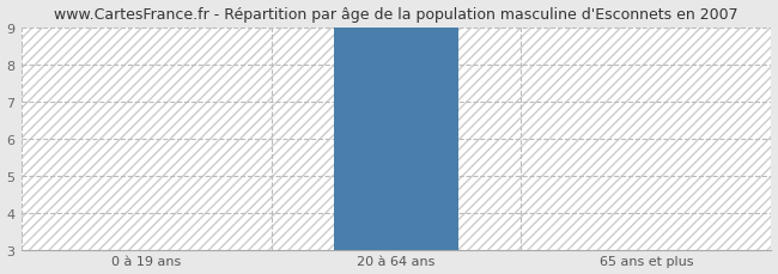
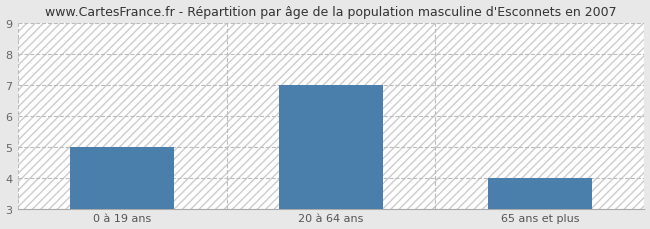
0 à 19 ans: 3 -> 5
20 à 64 ans: 9 -> 7
65 ans et plus: 3 -> 4
